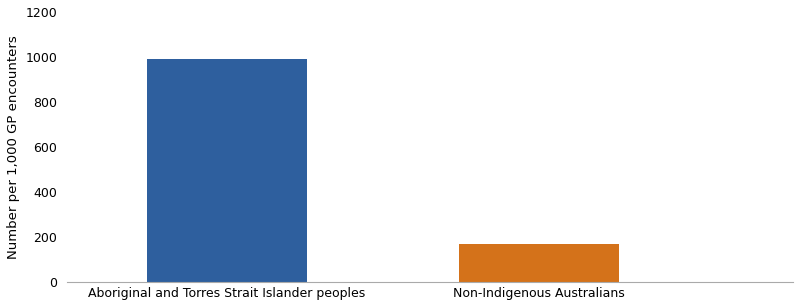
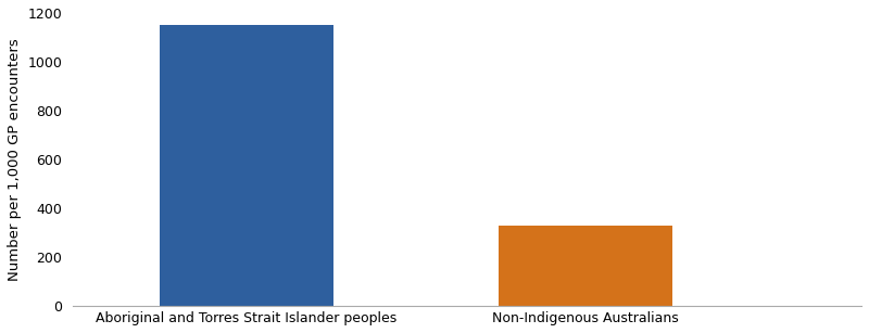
Aboriginal and Torres Strait Islander peoples: 990 -> 1150
Non-Indigenous Australians: 170 -> 330
